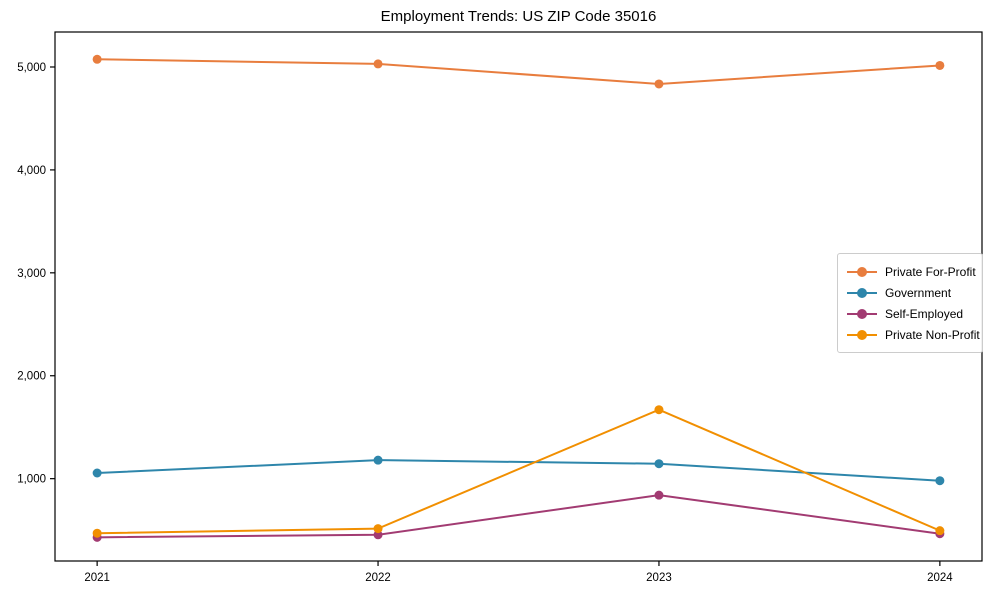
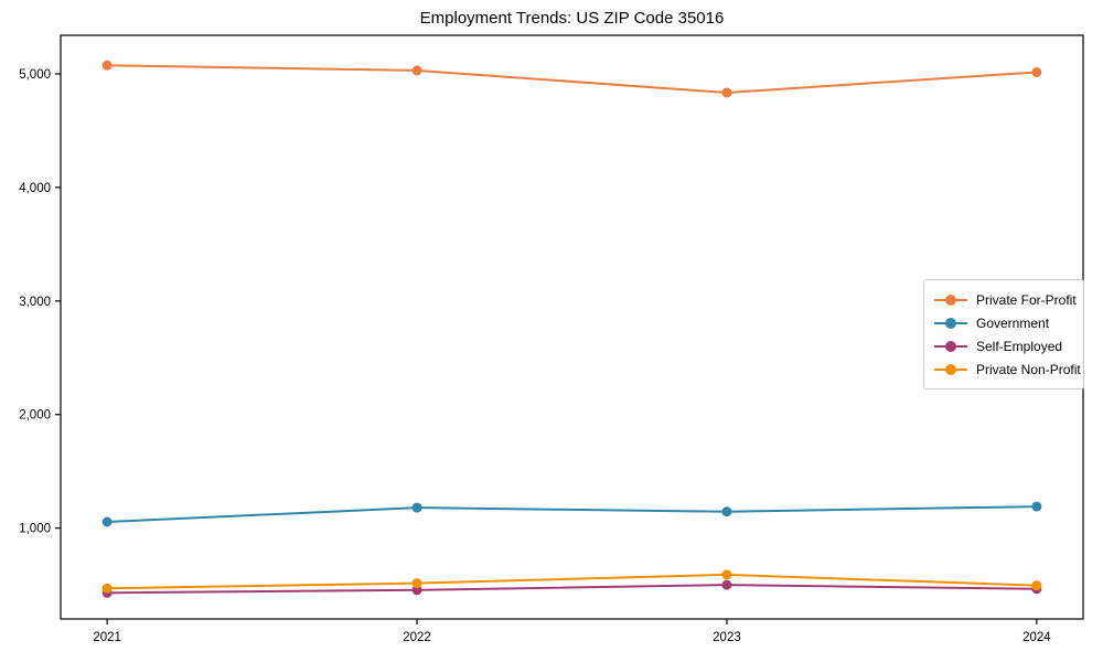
Self-Employed/2023: 840 -> 500
Private Non-Profit/2023: 1670 -> 590
Government/2024: 980 -> 1190
